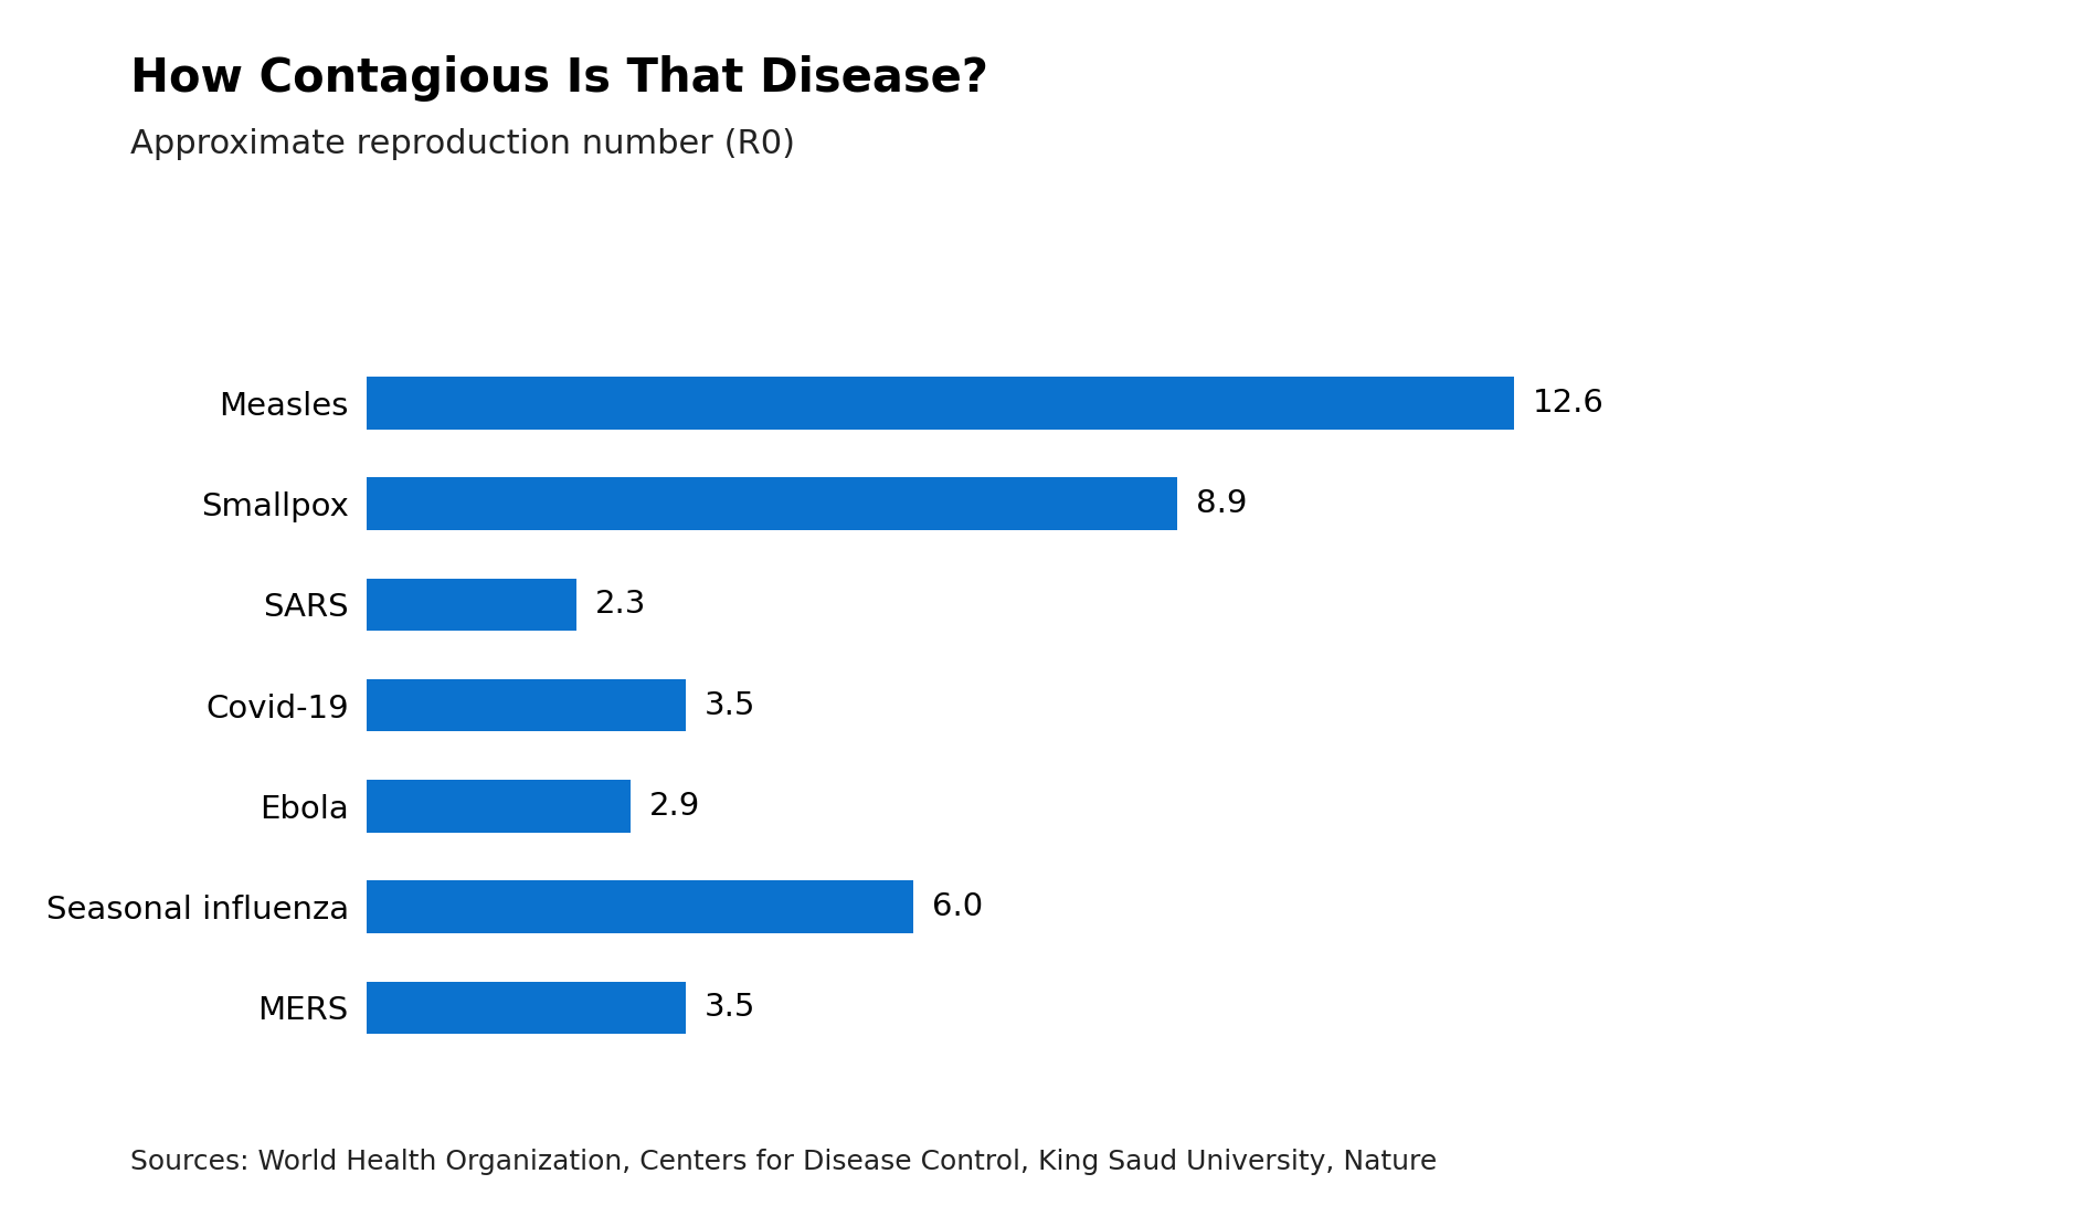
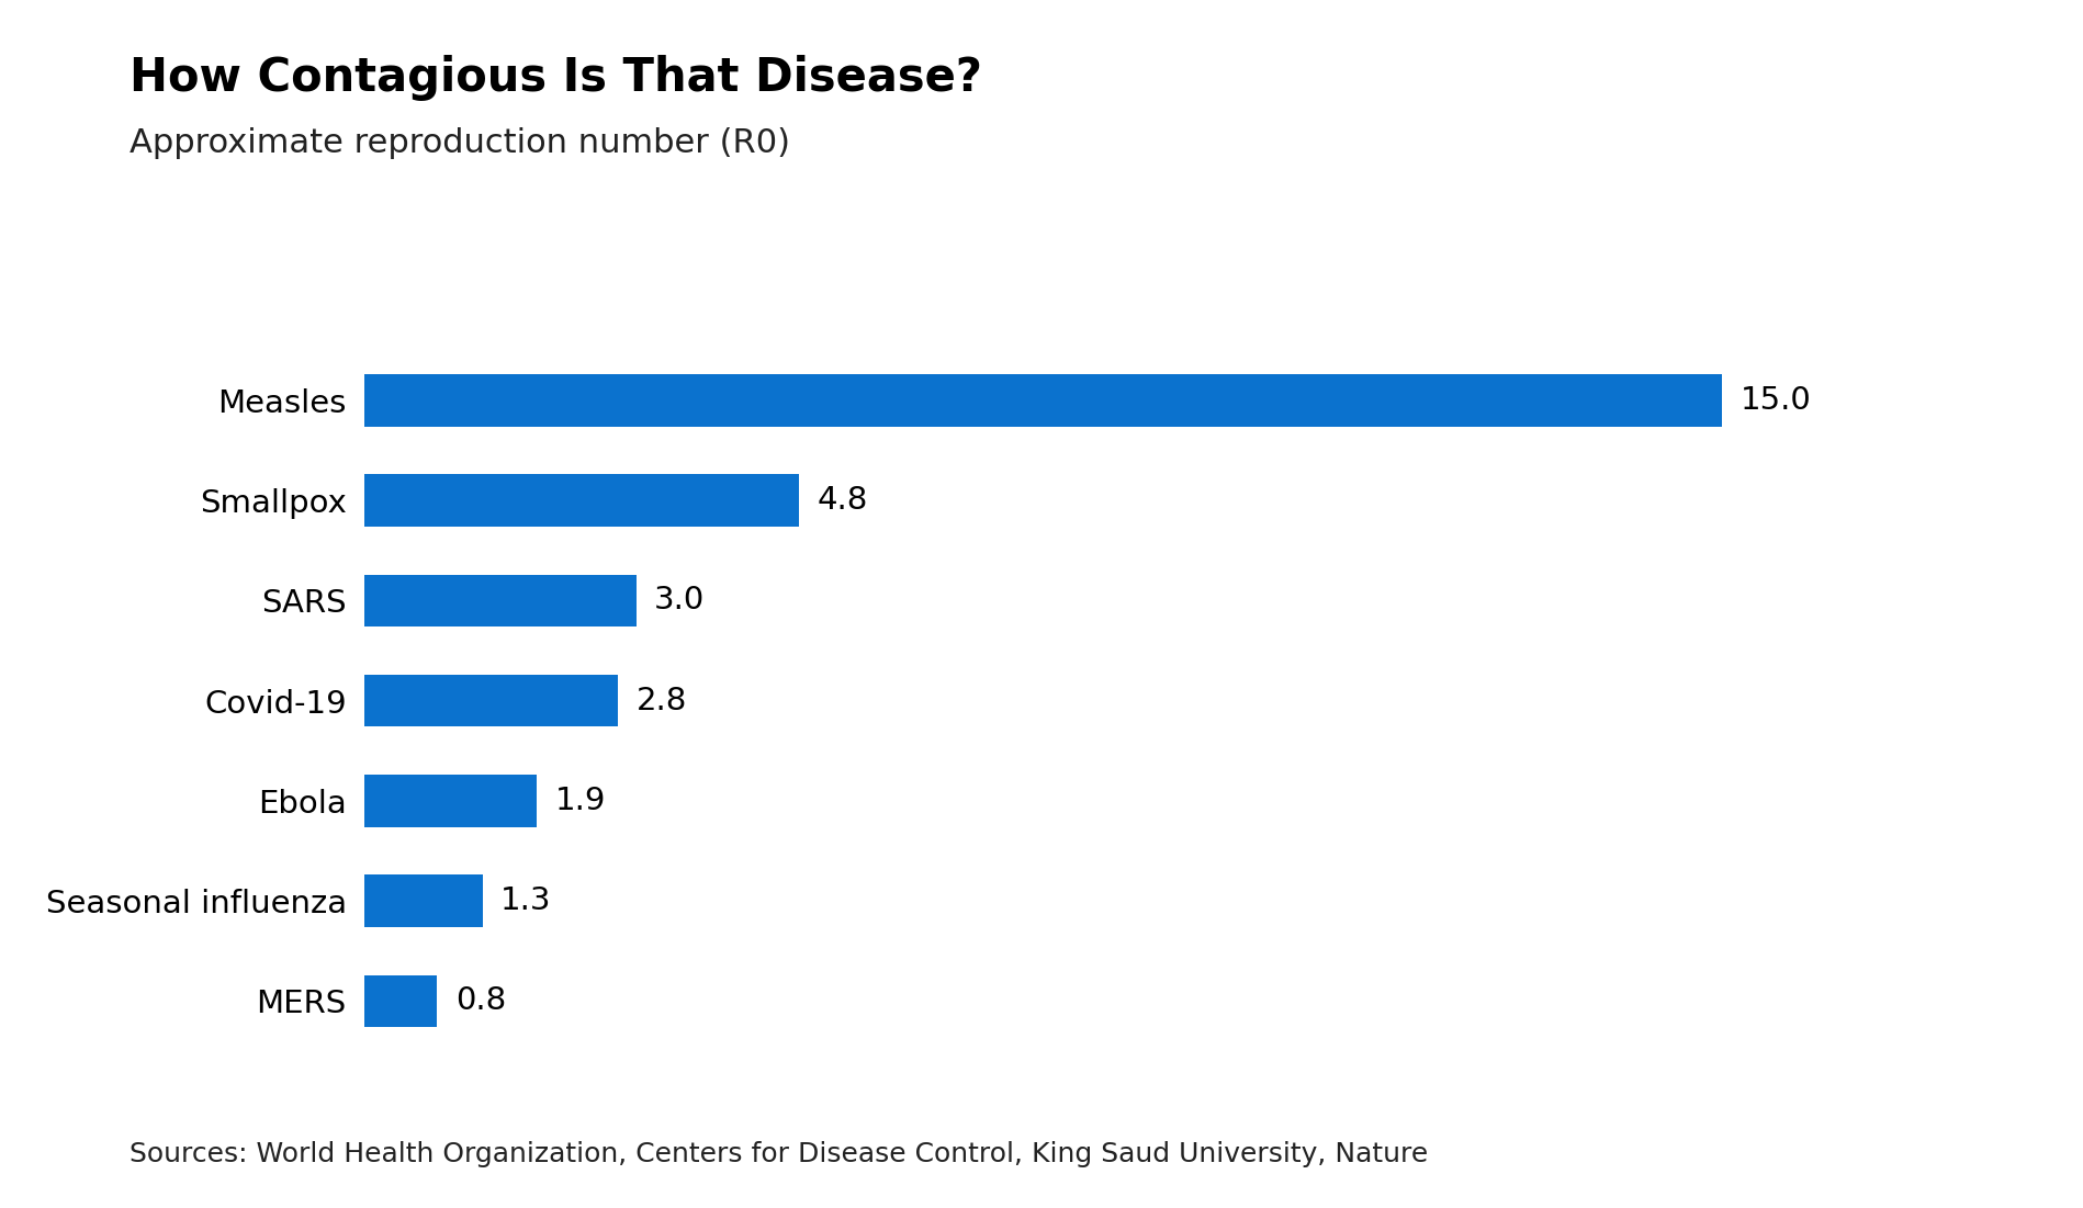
Measles: 12.6 -> 15.0
Smallpox: 8.9 -> 4.8
SARS: 2.3 -> 3.0
Covid-19: 3.5 -> 2.8
Ebola: 2.9 -> 1.9
Seasonal influenza: 6.0 -> 1.3
MERS: 3.5 -> 0.8
